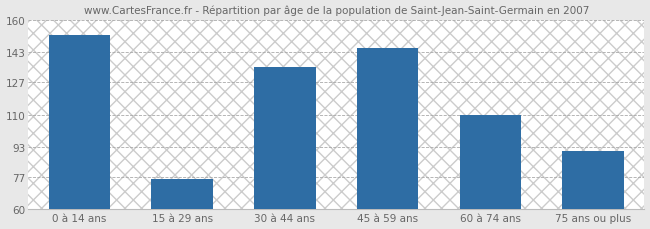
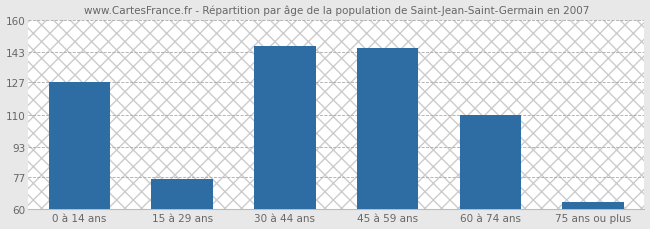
0 à 14 ans: 152 -> 127
30 à 44 ans: 135 -> 146
75 ans ou plus: 91 -> 64
